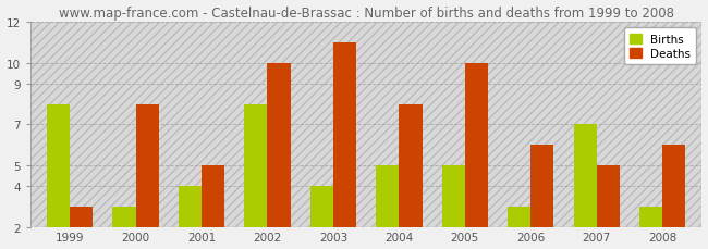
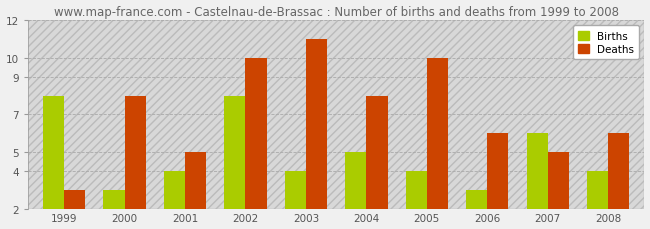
Births/2005: 5 -> 4
Births/2007: 7 -> 6
Births/2008: 3 -> 4
